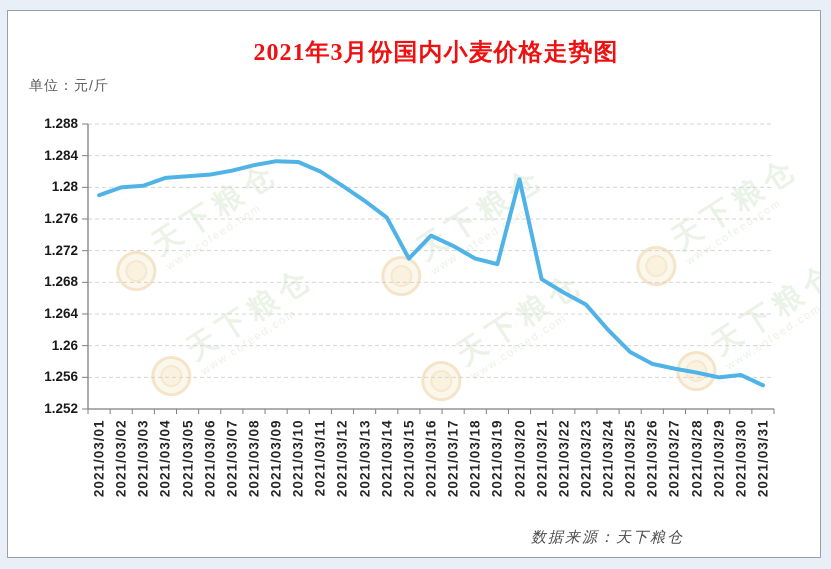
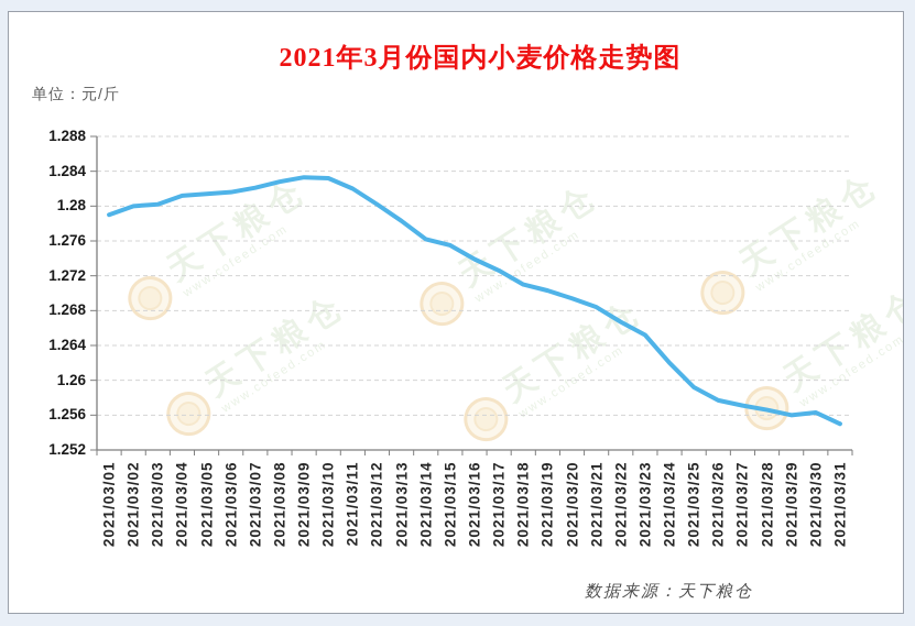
2021/03/15: 1.271 -> 1.276
2021/03/20: 1.281 -> 1.269
